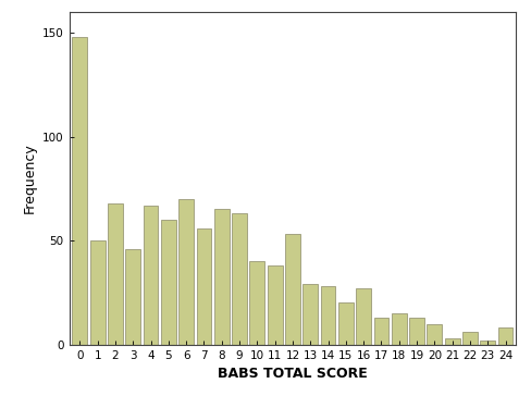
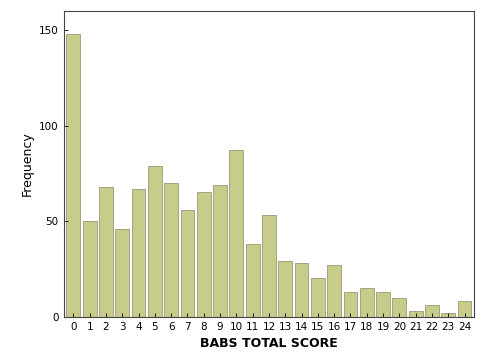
5: 60 -> 79
9: 63 -> 69
10: 40 -> 87
